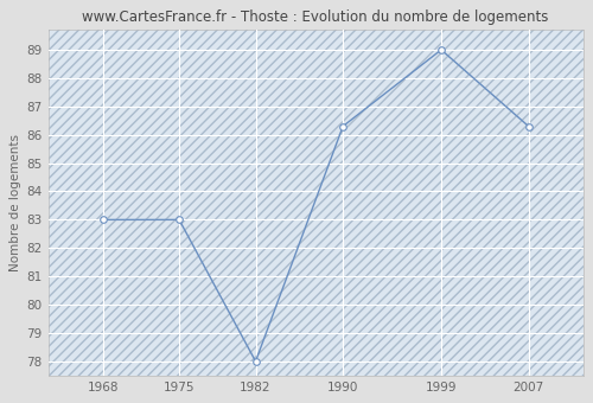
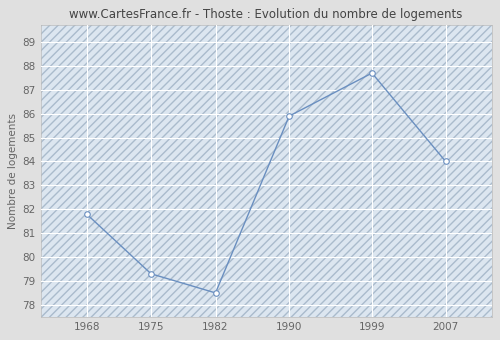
1968: 83.0 -> 81.8
1975: 83.0 -> 79.3
1982: 78.0 -> 78.5
1990: 86.3 -> 85.9
1999: 89.0 -> 87.7
2007: 86.3 -> 84.0
